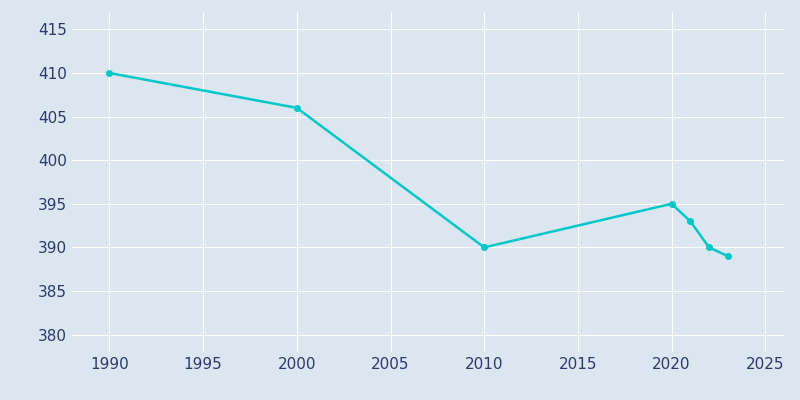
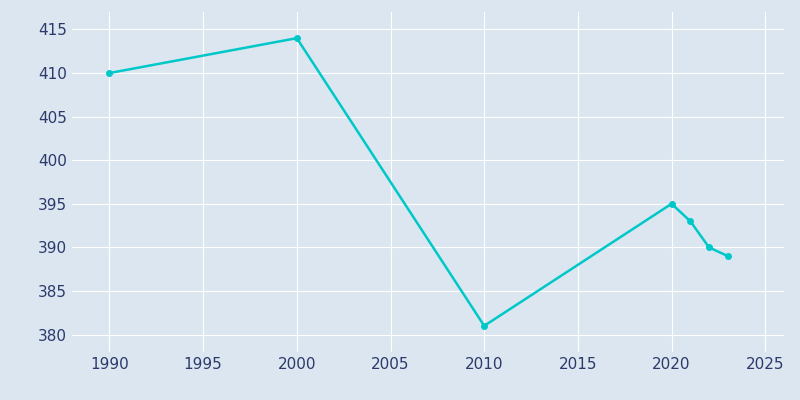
2000: 406 -> 414
2010: 390 -> 381
